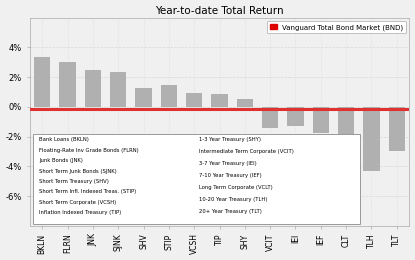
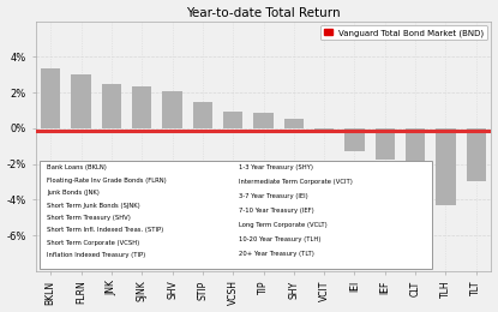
SHV: 1.3% -> 2.1%
VCIT: -1.4% -> -0.1%
